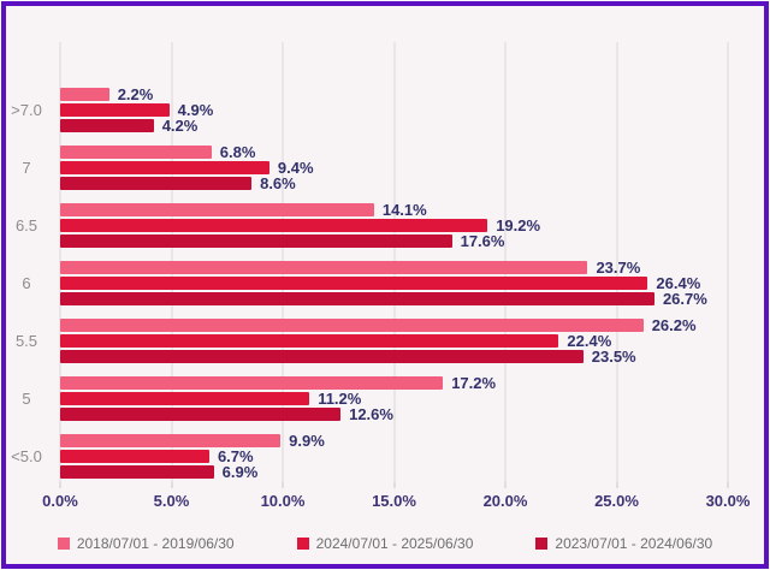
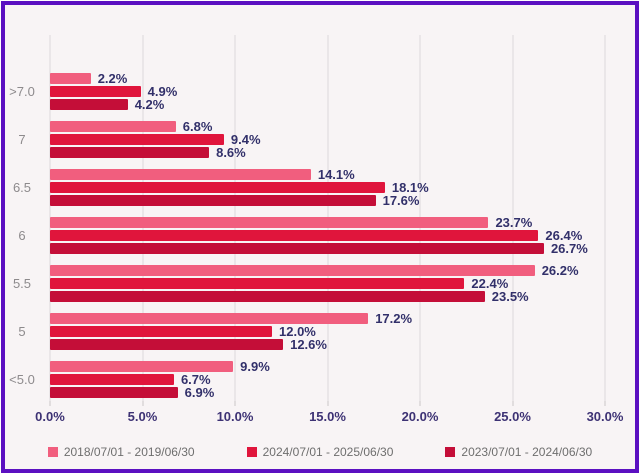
2024/07/01 - 2025/06/30/6.5: 19.2% -> 18.1%
2024/07/01 - 2025/06/30/5: 11.2% -> 12.0%
